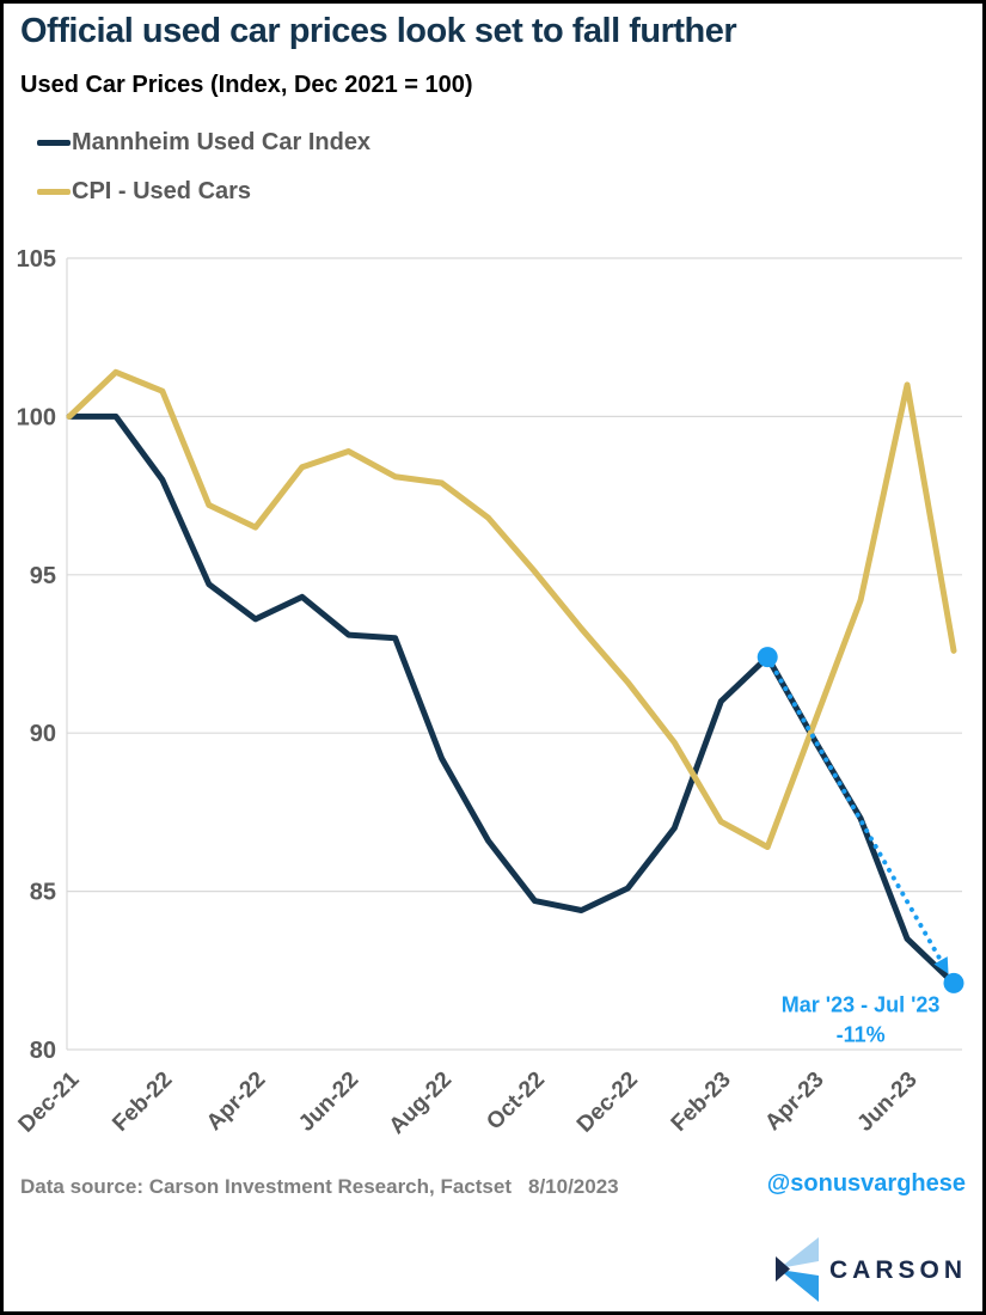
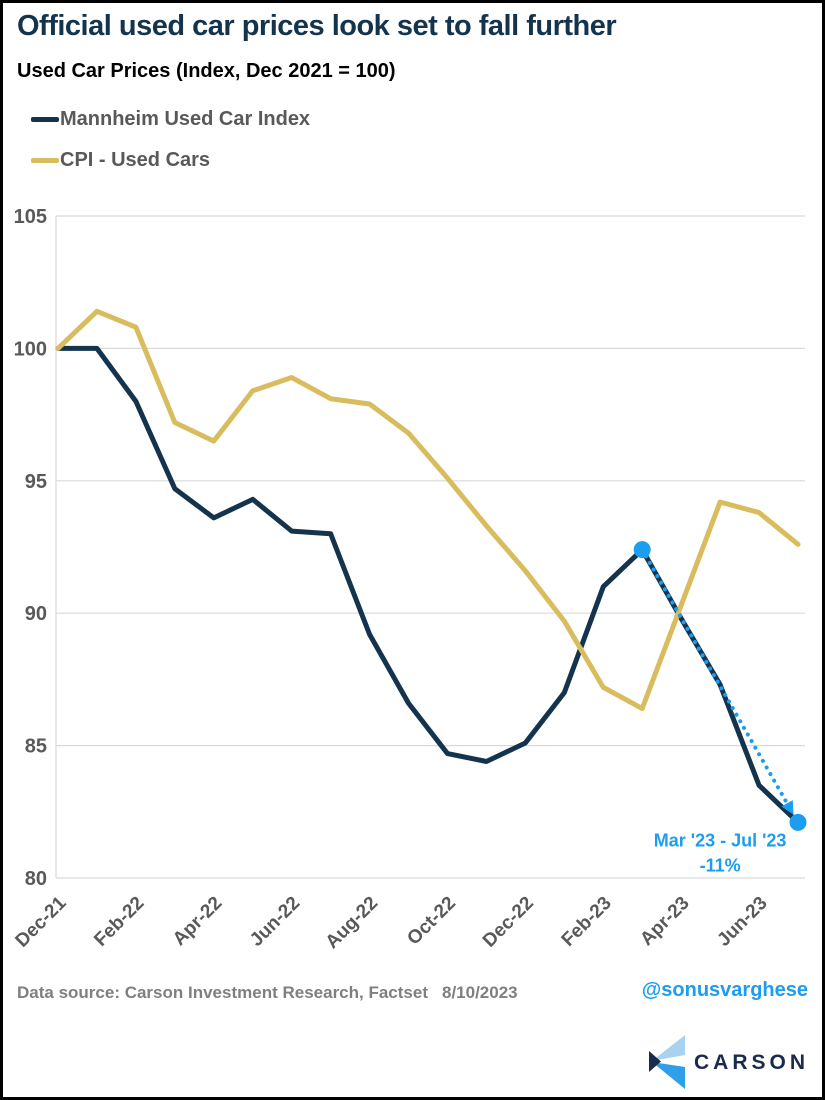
CPI - Used Cars/Jun-23: 101.0 -> 93.8
